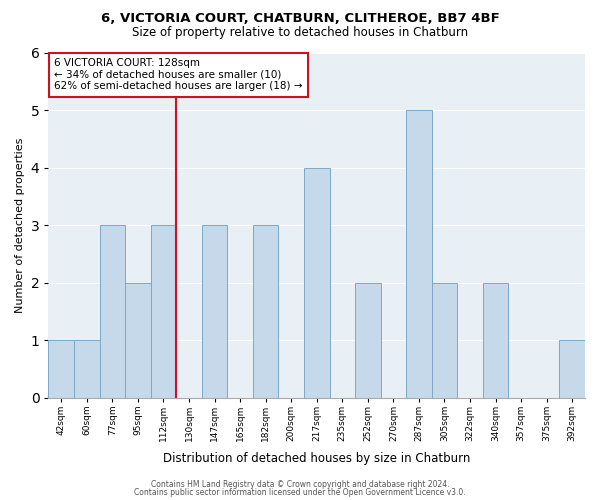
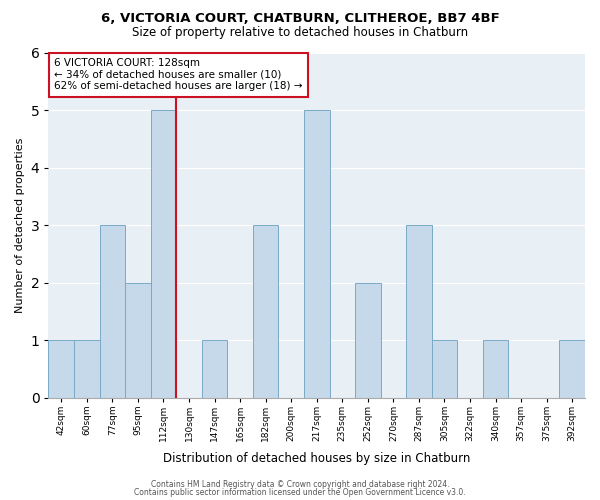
112sqm: 3 -> 5
147sqm: 3 -> 1
217sqm: 4 -> 5
287sqm: 5 -> 3
305sqm: 2 -> 1
340sqm: 2 -> 1
